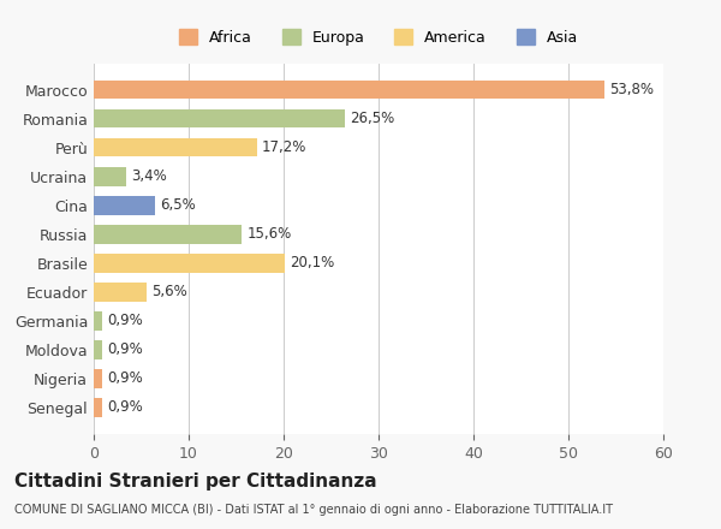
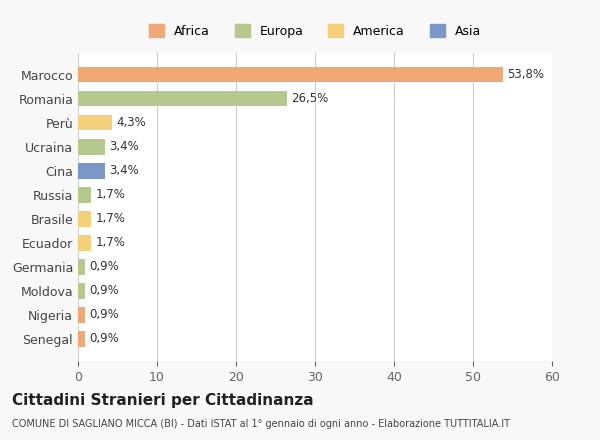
Perù: 17,2% -> 4,3%
Cina: 6,5% -> 3,4%
Russia: 15,6% -> 1,7%
Brasile: 20,1% -> 1,7%
Ecuador: 5,6% -> 1,7%
